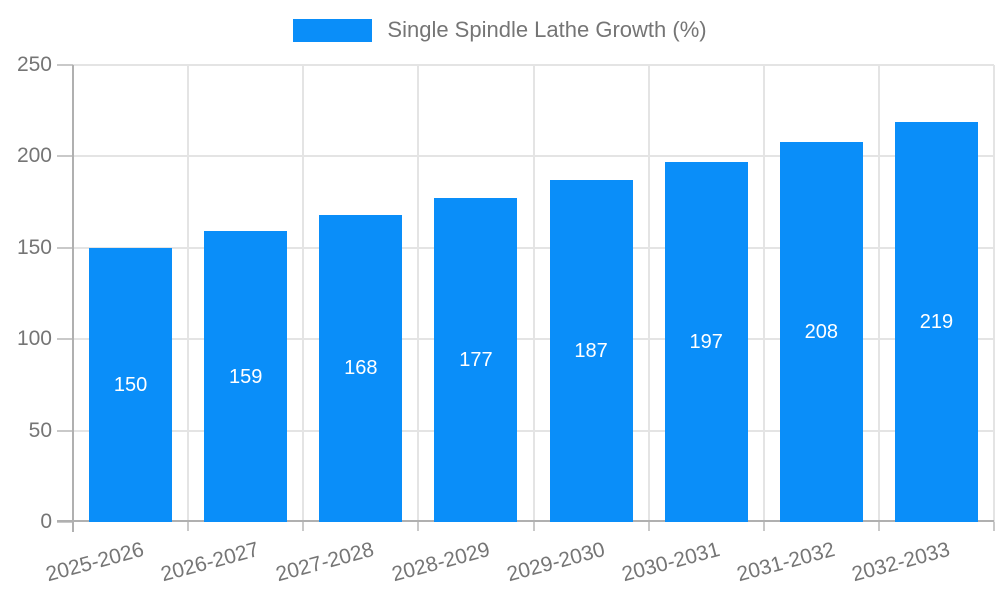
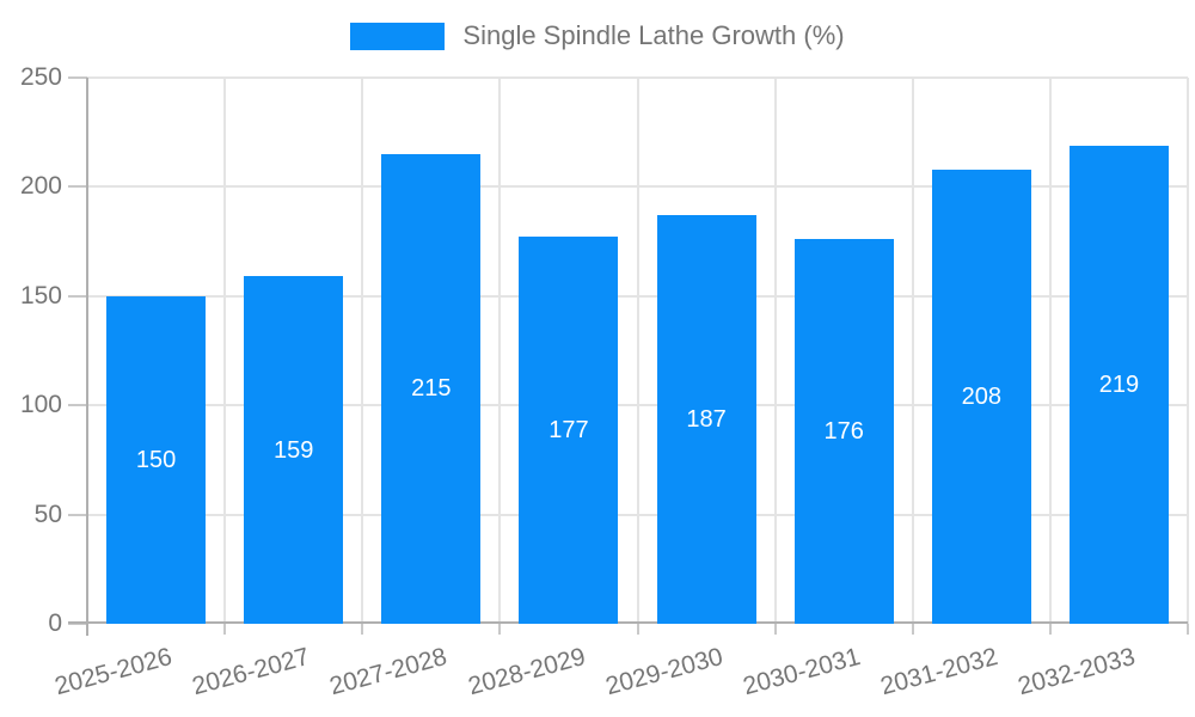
2027-2028: 168 -> 215
2030-2031: 197 -> 176
